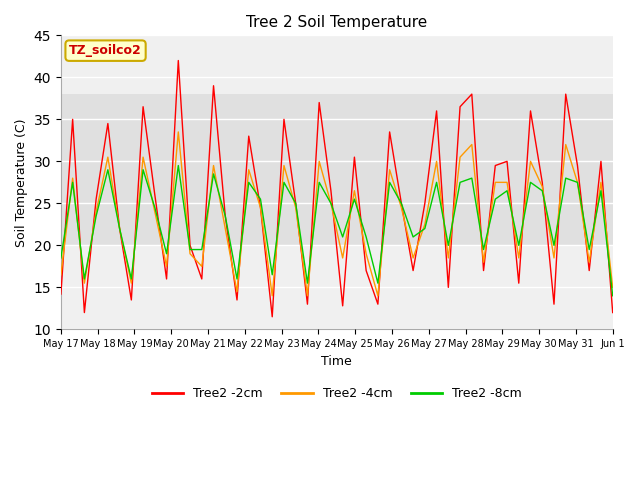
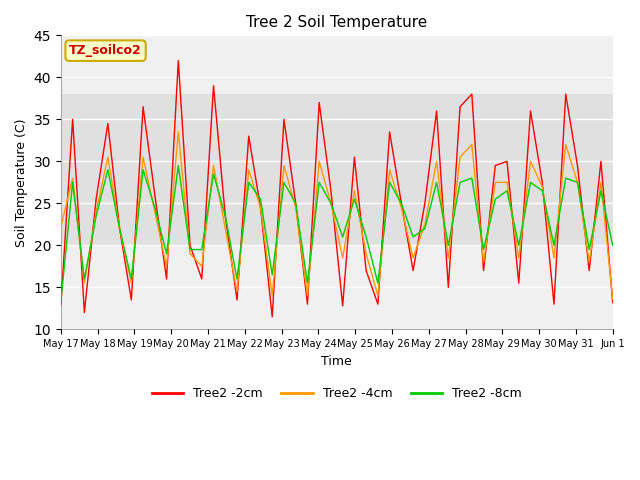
Tree2 -2cm/May 17: 14.2 -> 13.0
Tree2 -4cm/May 17: 16.5 -> 22.2
Tree2 -8cm/May 17: 18.5 -> 13.4
Tree2 -2cm/Jun 1: 12.0 -> 13.2
Tree2 -4cm/Jun 1: 15.0 -> 13.6
Tree2 -8cm/Jun 1: 14.0 -> 20.0
